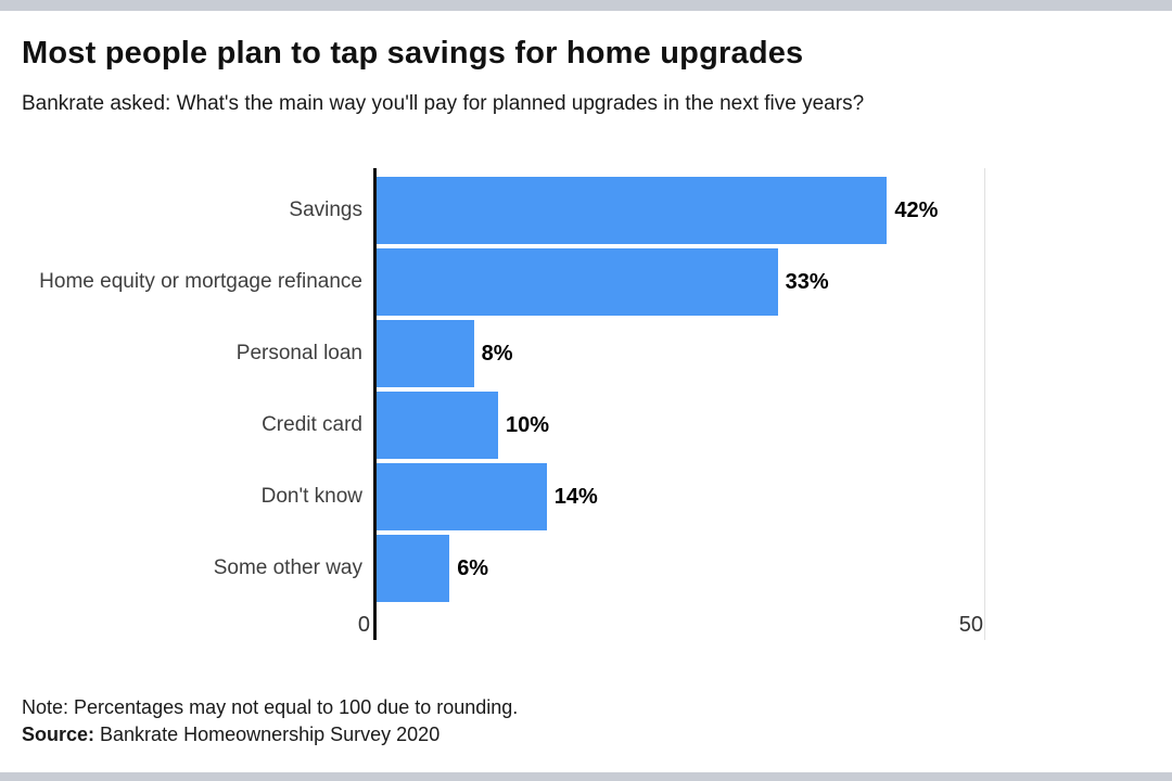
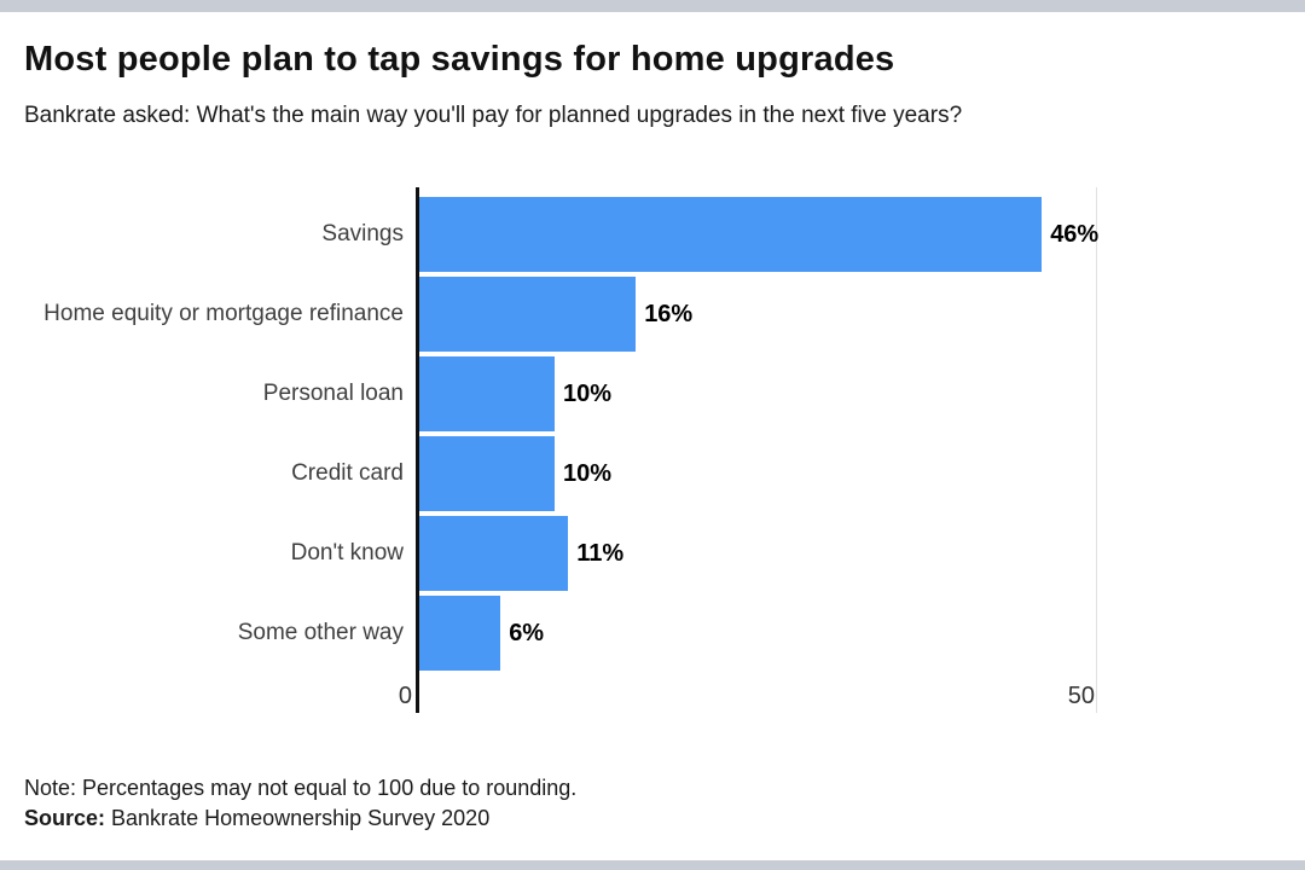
Savings: 42% -> 46%
Home equity or mortgage refinance: 33% -> 16%
Personal loan: 8% -> 10%
Don't know: 14% -> 11%
